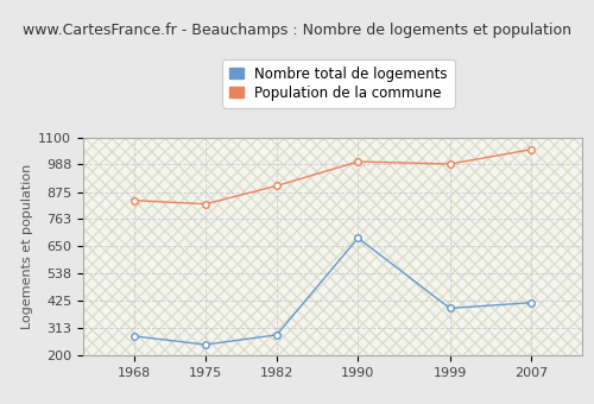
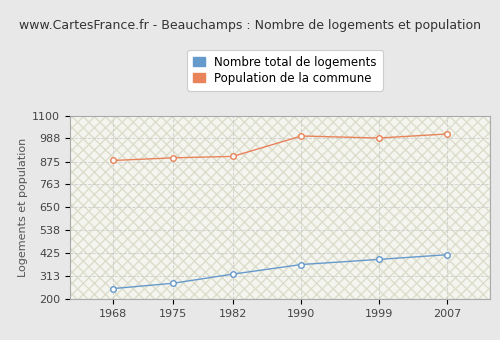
Nombre total de logements/1968: 280 -> 252
Population de la commune/1968: 840 -> 880
Nombre total de logements/1975: 245 -> 278
Population de la commune/1975: 825 -> 893
Nombre total de logements/1982: 285 -> 323
Nombre total de logements/1990: 685 -> 370
Population de la commune/2007: 1050 -> 1010
